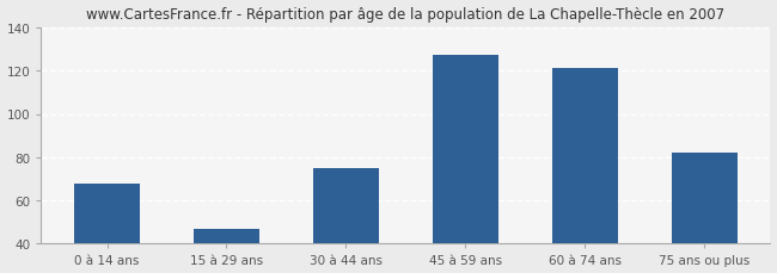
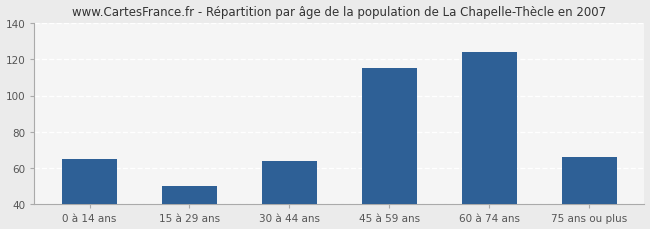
0 à 14 ans: 68 -> 65
15 à 29 ans: 47 -> 50
30 à 44 ans: 75 -> 64
45 à 59 ans: 127 -> 115
60 à 74 ans: 121 -> 124
75 ans ou plus: 82 -> 66
